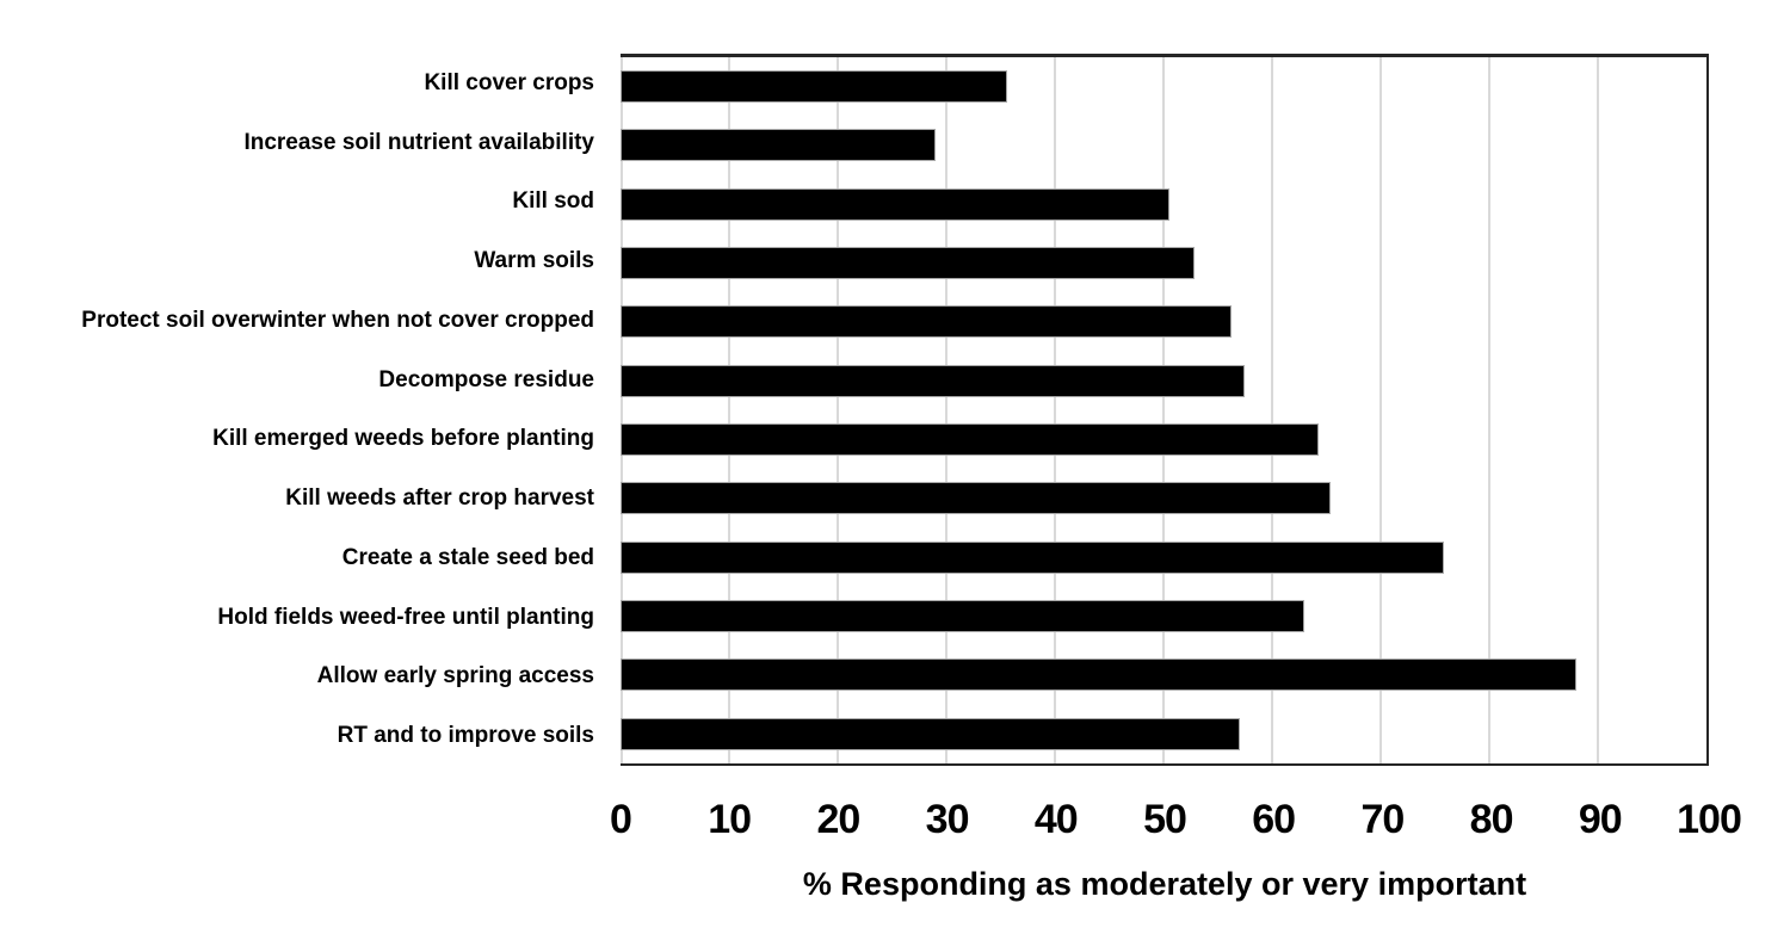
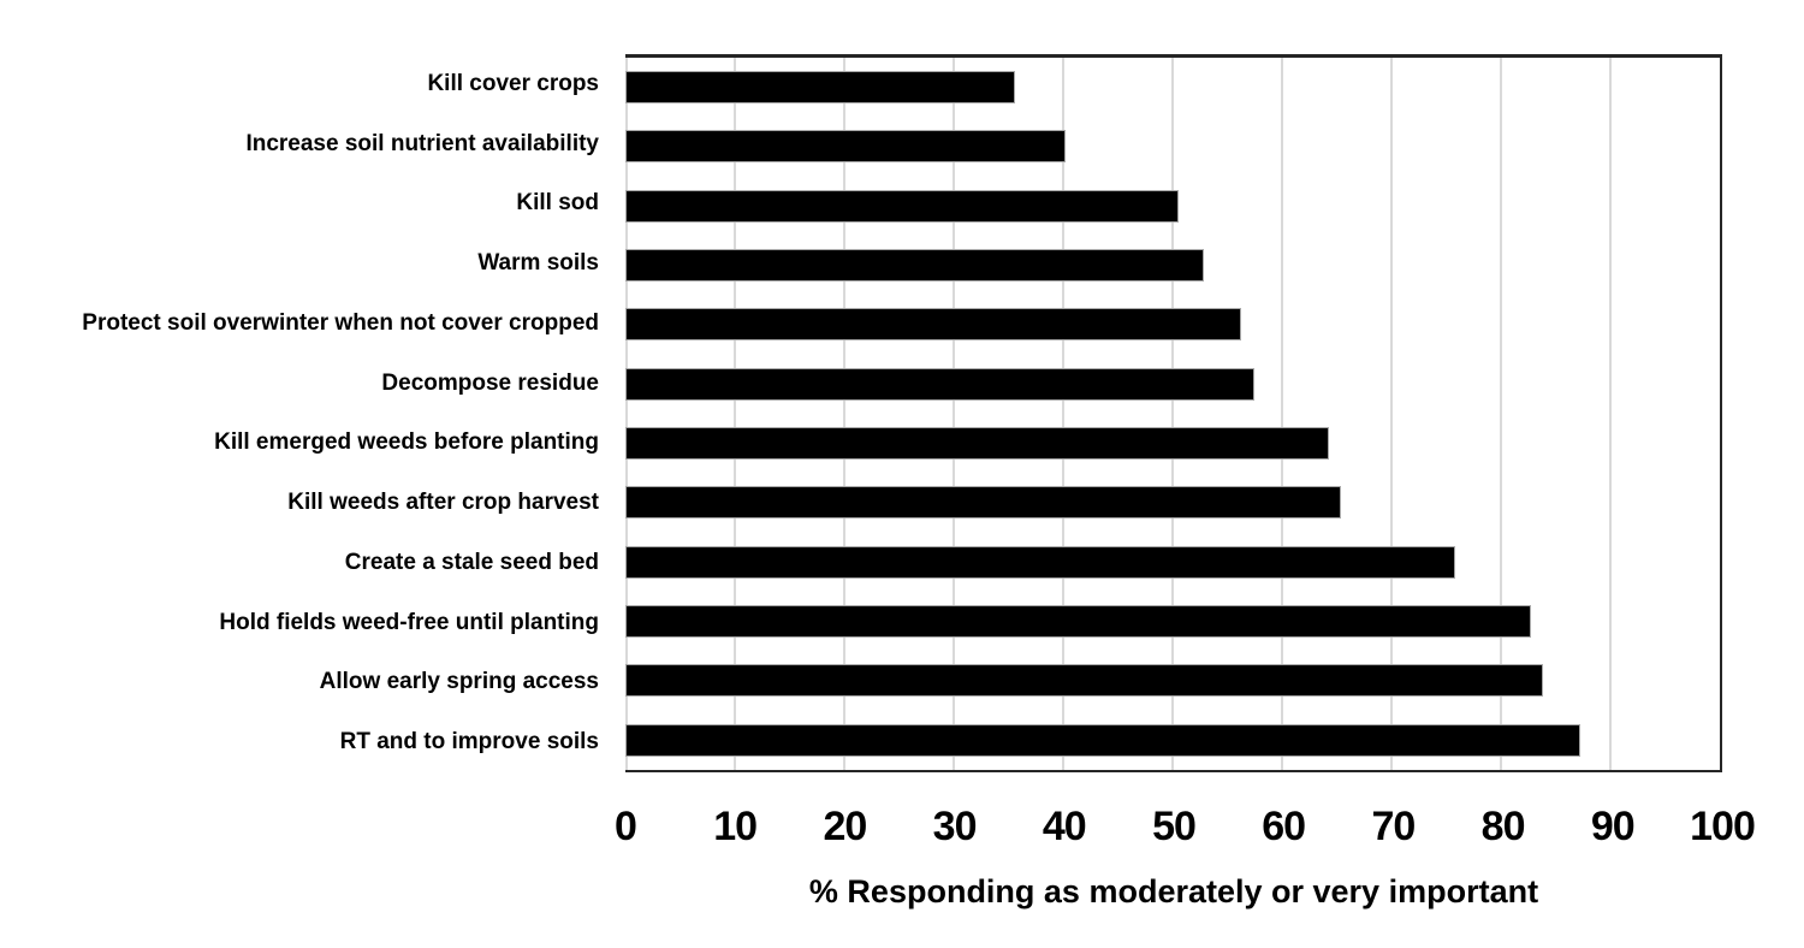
Increase soil nutrient availability: 29 -> 40
Hold fields weed-free until planting: 63 -> 83
Allow early spring access: 88 -> 84
RT and to improve soils: 57 -> 87
